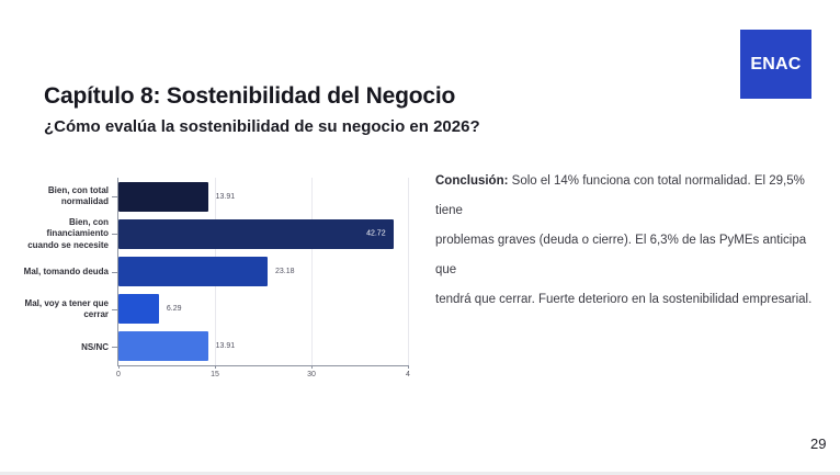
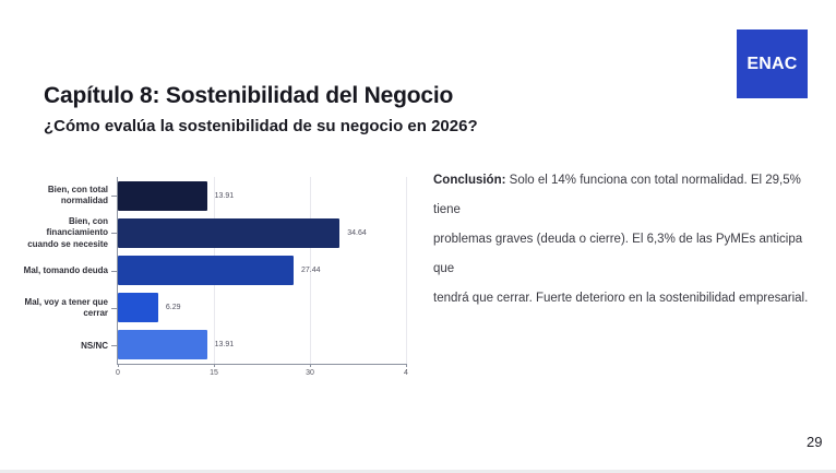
Bien, con financiamiento cuando se necesite: 42.72 -> 34.64
Mal, tomando deuda: 23.18 -> 27.44
